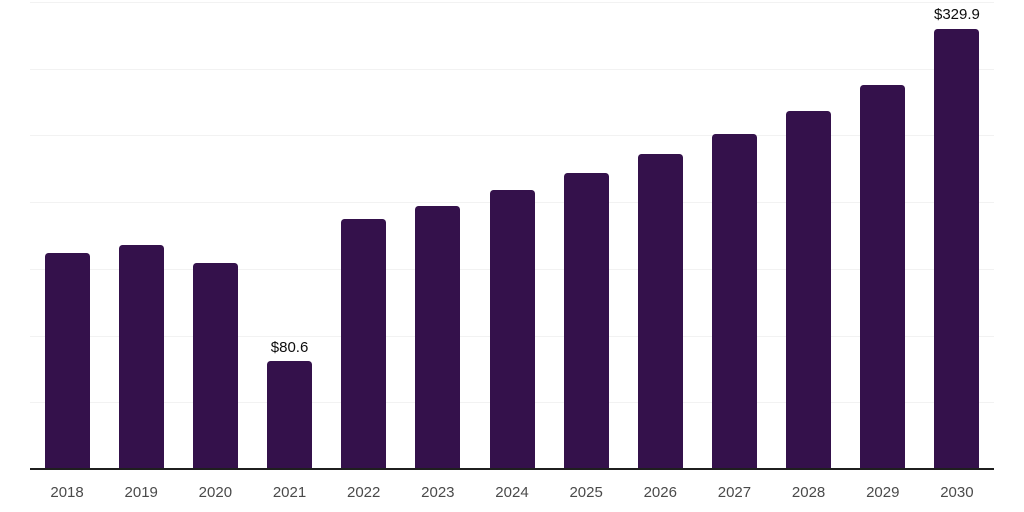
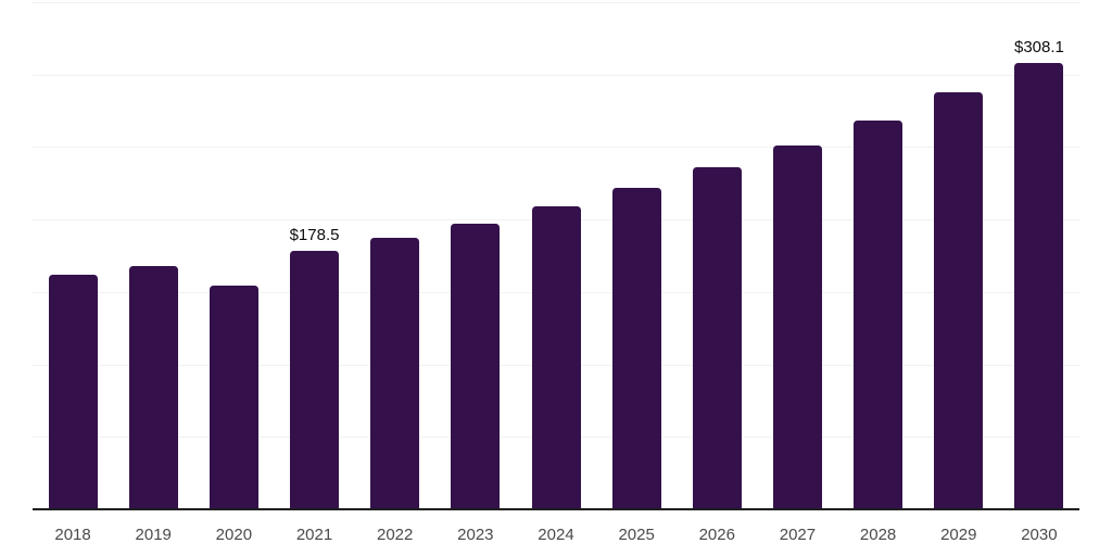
2021: $80.6 -> $178.5
2030: $329.9 -> $308.1
